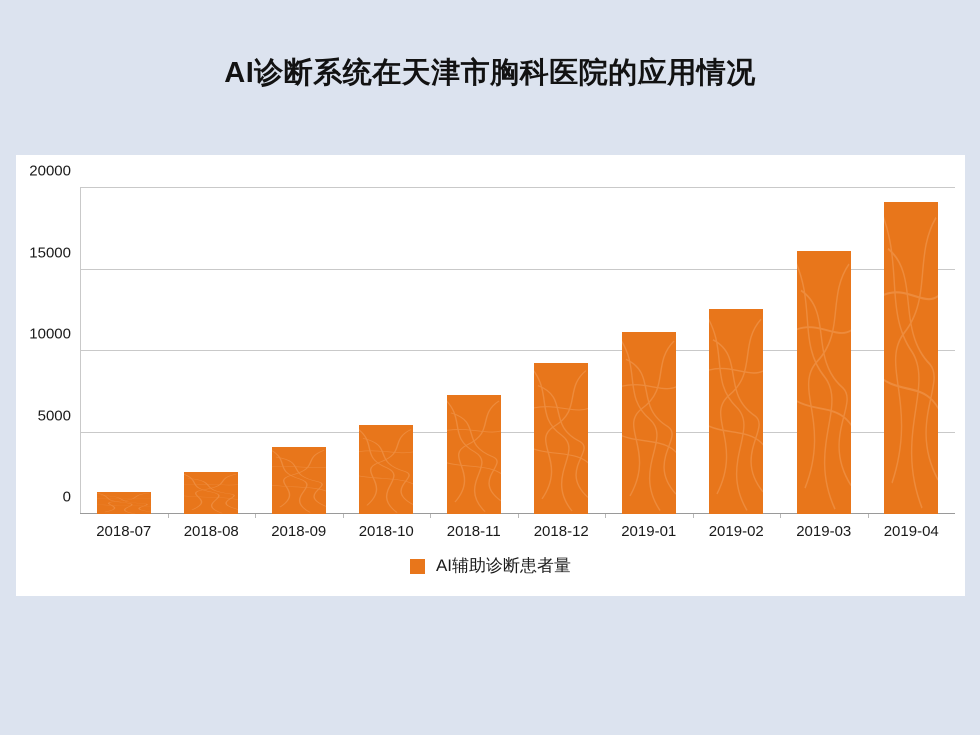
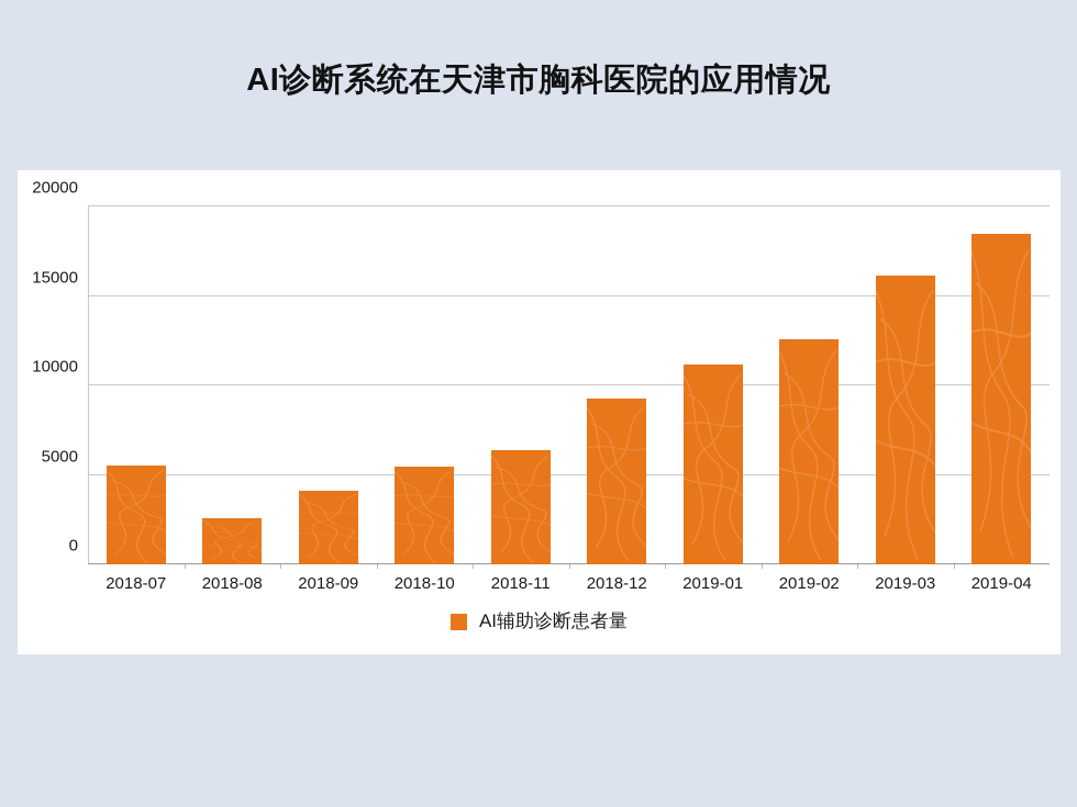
2018-07: 1,367 -> 5,549
2018-11: 7,302 -> 6,394
2019-04: 19,151 -> 18,487
